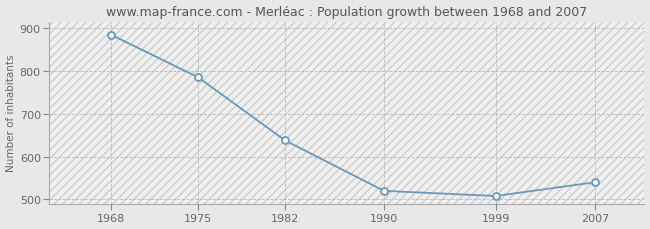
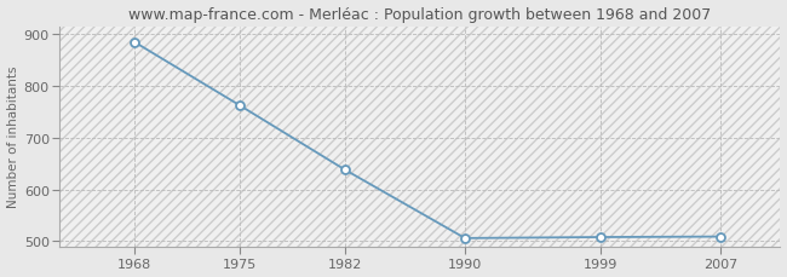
1975: 785 -> 762
1990: 520 -> 506
2007: 540 -> 509
